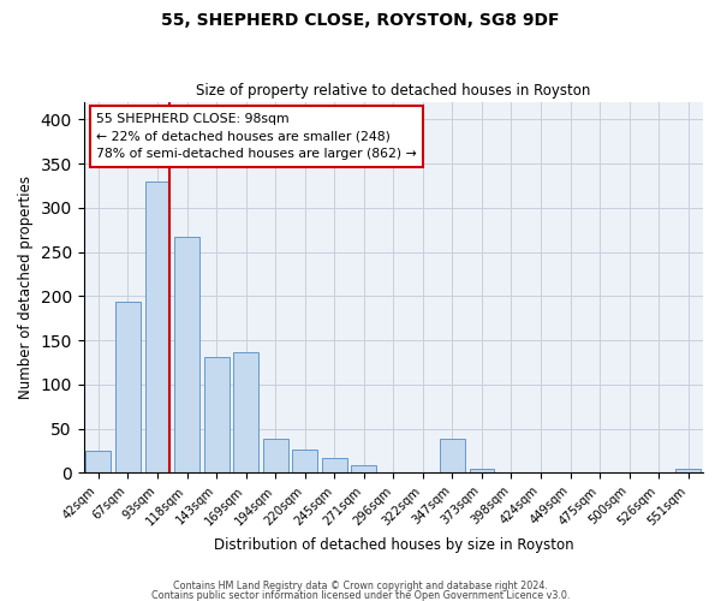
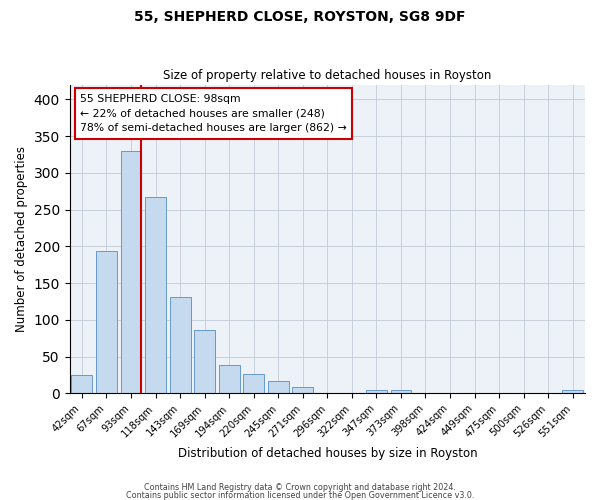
169sqm: 136 -> 86
347sqm: 38 -> 5
